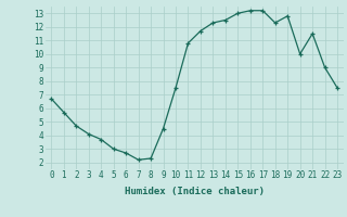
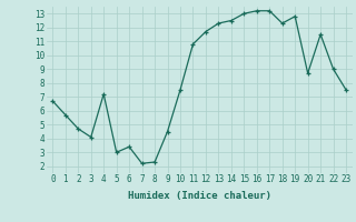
4: 3.7 -> 7.2
6: 2.7 -> 3.4
20: 10.0 -> 8.7
